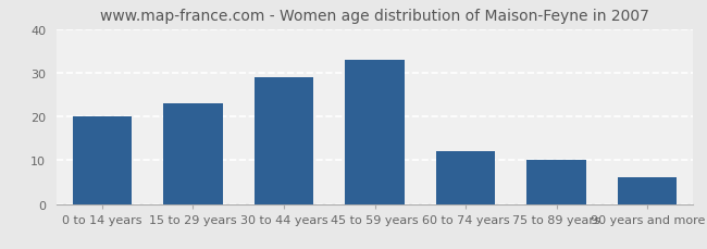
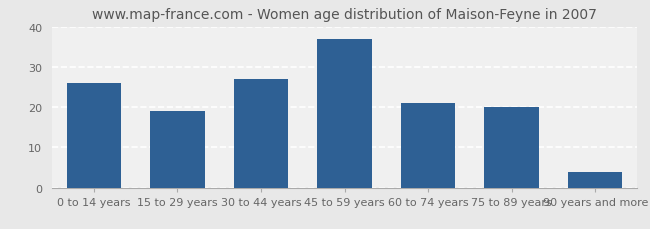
0 to 14 years: 20 -> 26
15 to 29 years: 23 -> 19
30 to 44 years: 29 -> 27
45 to 59 years: 33 -> 37
60 to 74 years: 12 -> 21
75 to 89 years: 10 -> 20
90 years and more: 6 -> 4
